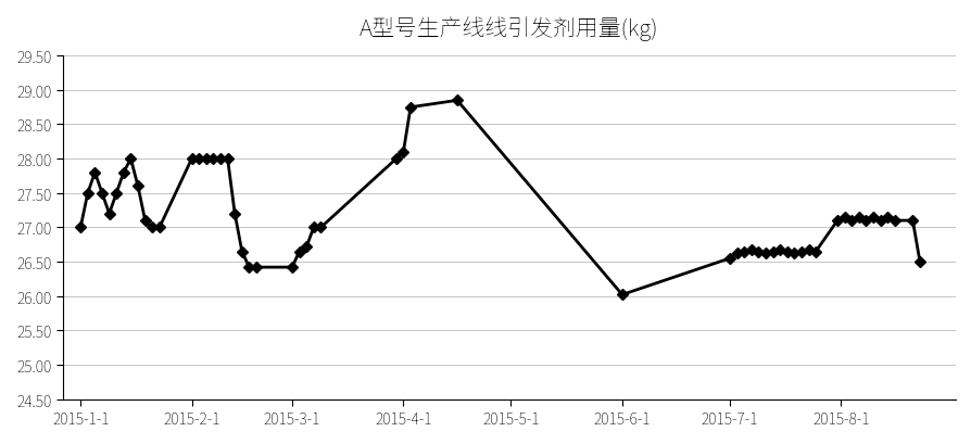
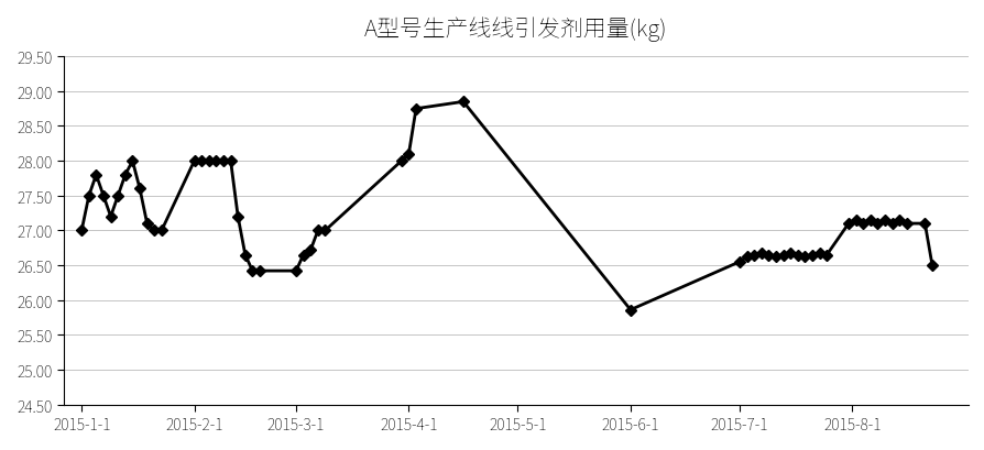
2015-6-1: 26.02 -> 25.86
